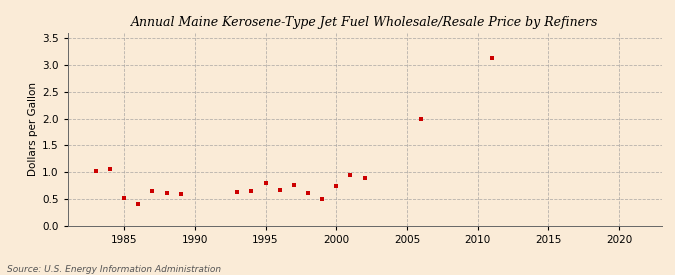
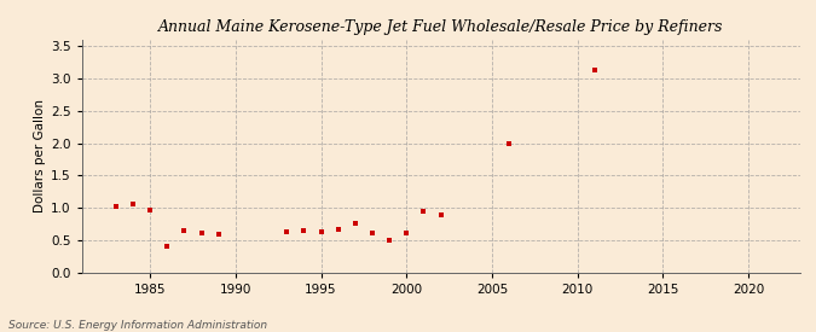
1985: 0.52 -> 0.97
1995: 0.80 -> 0.63
2000: 0.74 -> 0.60
